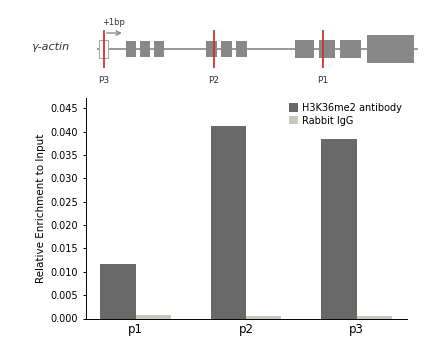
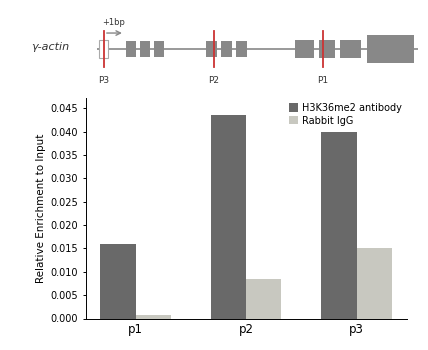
H3K36me2 antibody/p1: 0.0117 -> 0.0160
H3K36me2 antibody/p2: 0.0413 -> 0.0435
Rabbit IgG/p2: 0.0004 -> 0.0085
H3K36me2 antibody/p3: 0.0385 -> 0.0400
Rabbit IgG/p3: 0.0006 -> 0.0150
